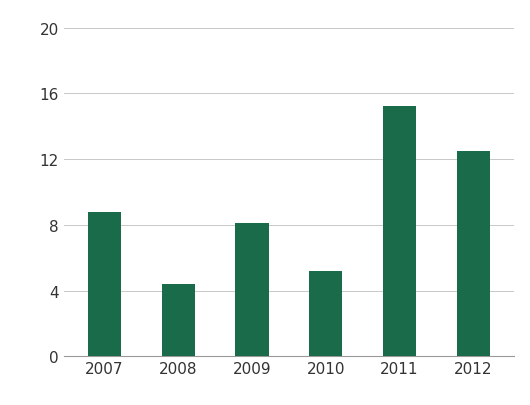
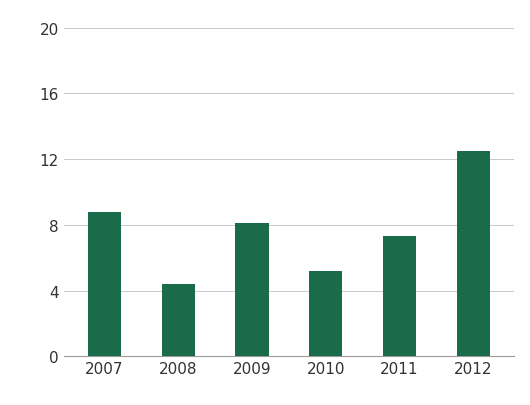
2011: 15.2 -> 7.3
